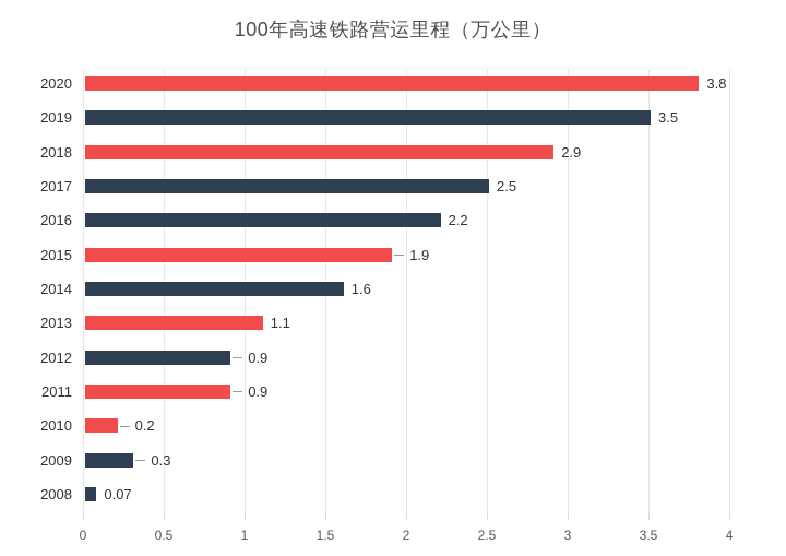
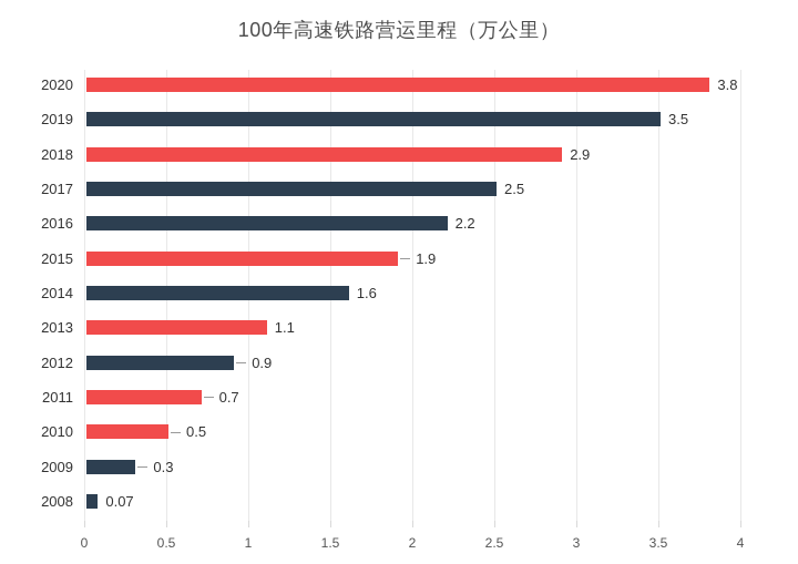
2011: 0.9 -> 0.7
2010: 0.2 -> 0.5
